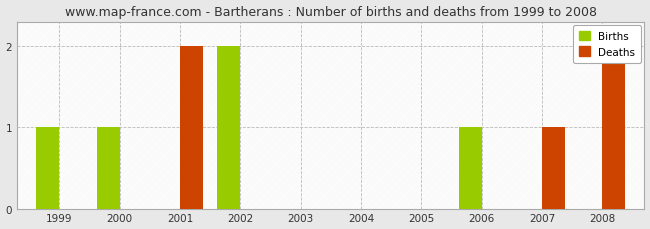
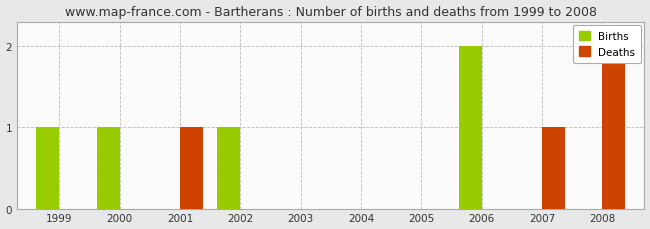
Deaths/2001: 2 -> 1
Births/2002: 2 -> 1
Births/2006: 1 -> 2
